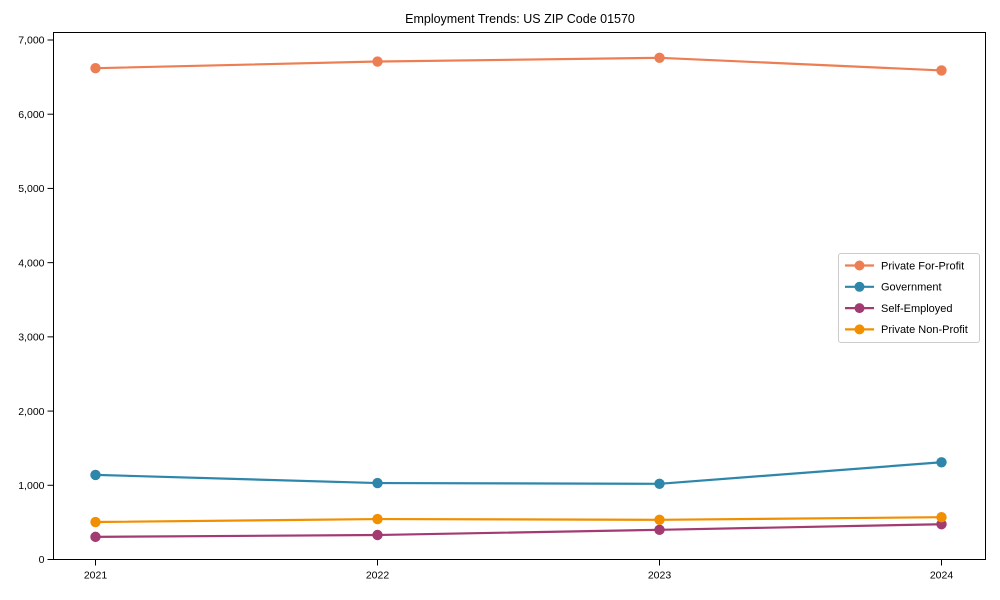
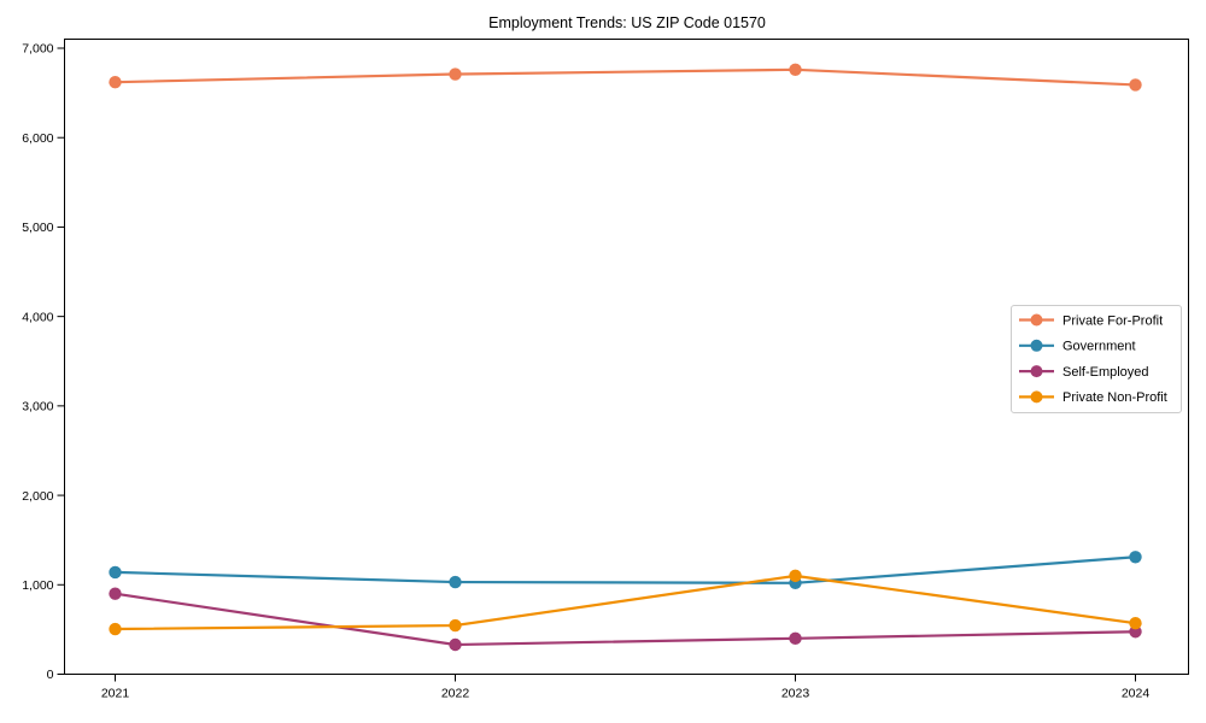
Self-Employed/2021: 300 -> 900
Private Non-Profit/2023: 500 -> 1100
